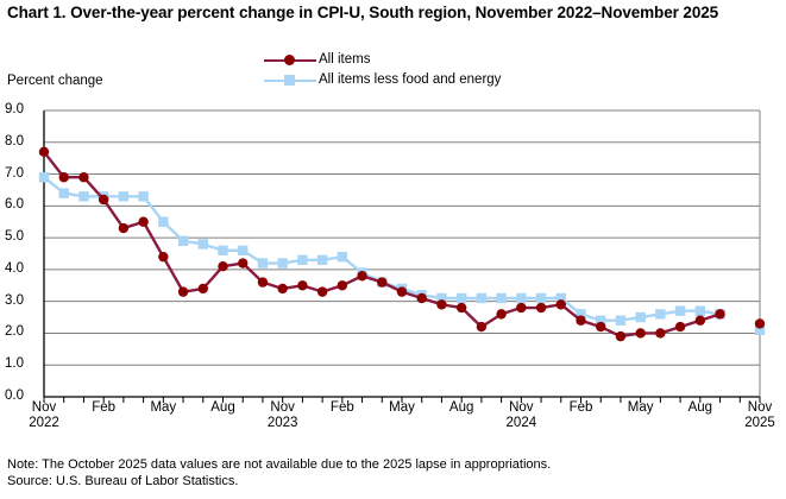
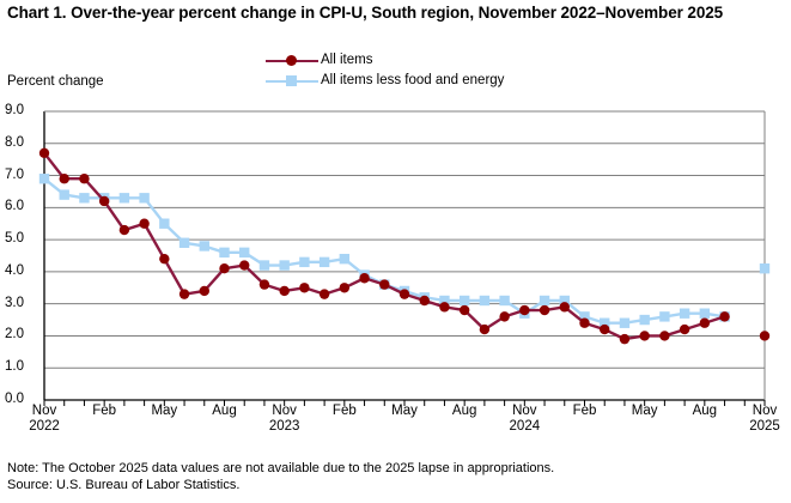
All items less food and energy/Nov 2024: 3.1 -> 2.7
All items/Nov 2025: 2.3 -> 2.0
All items less food and energy/Nov 2025: 2.1 -> 4.1
